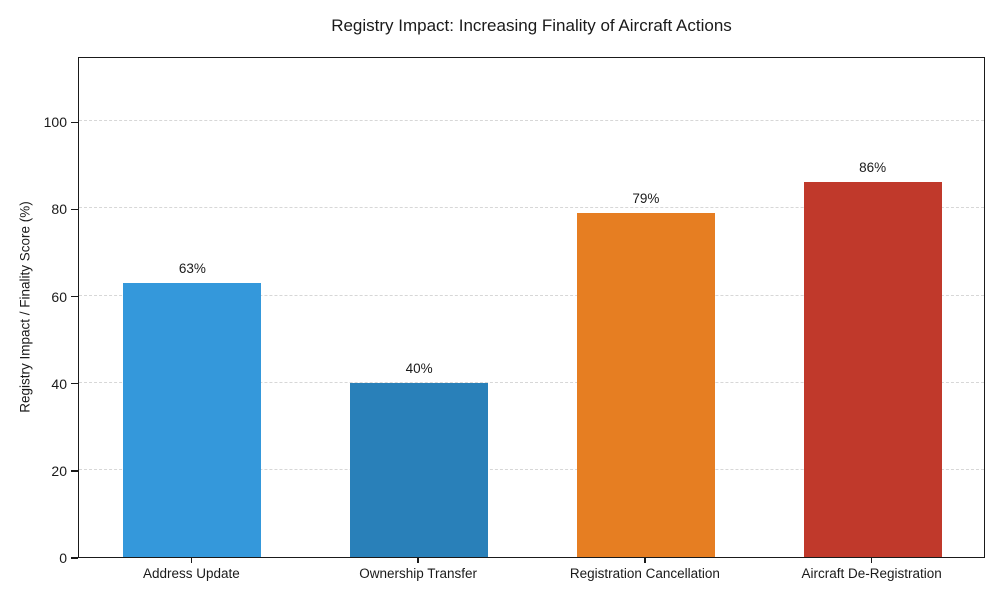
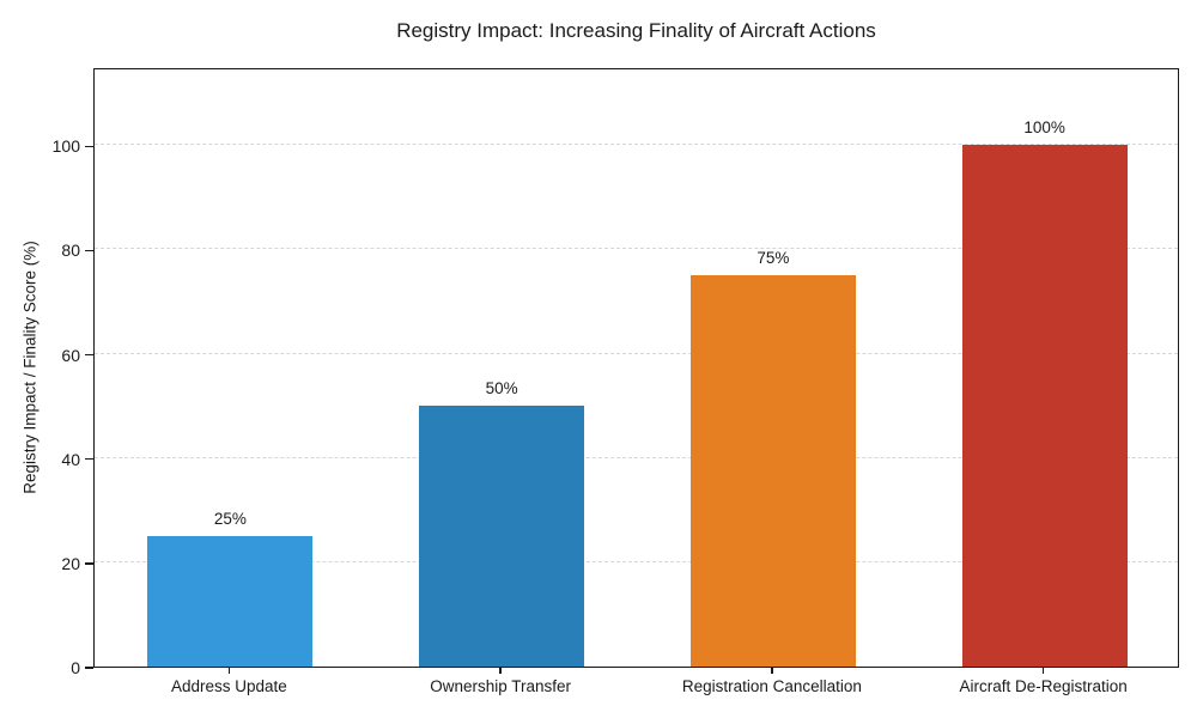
Address Update: 63% -> 25%
Ownership Transfer: 40% -> 50%
Registration Cancellation: 79% -> 75%
Aircraft De-Registration: 86% -> 100%
